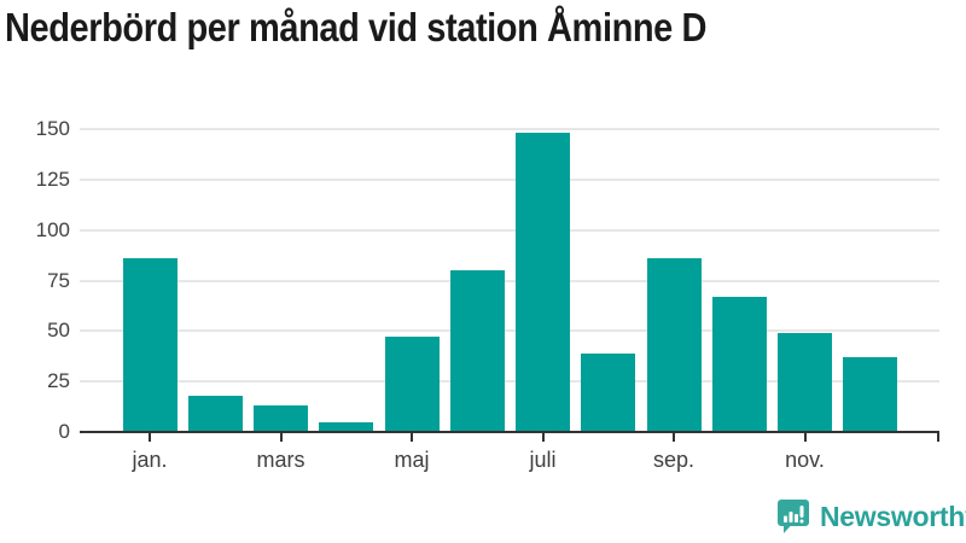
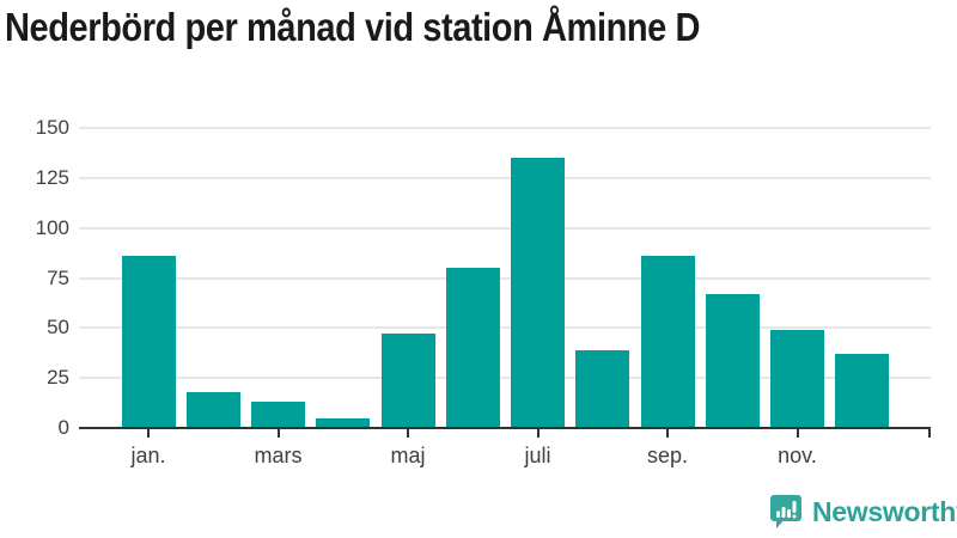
juli: 148 -> 135
